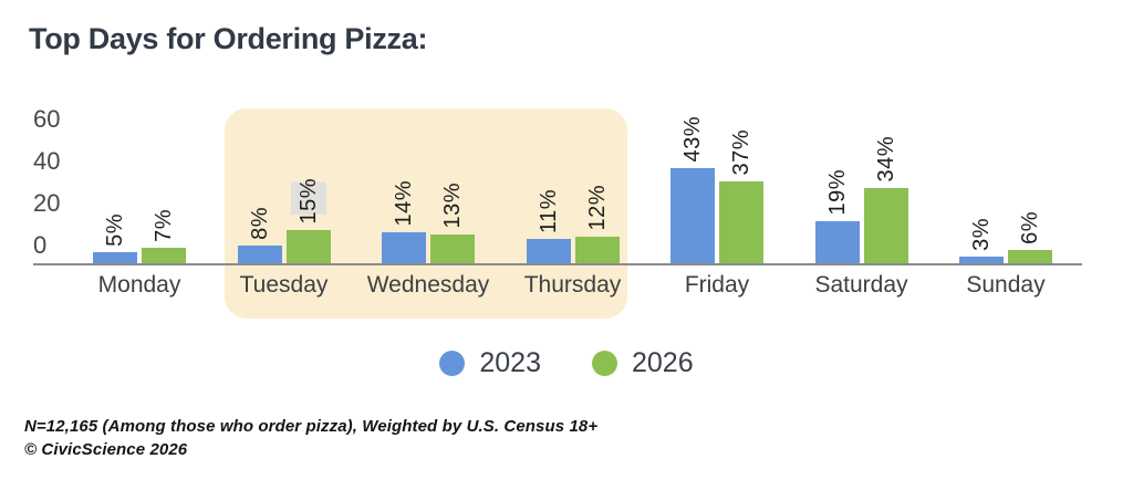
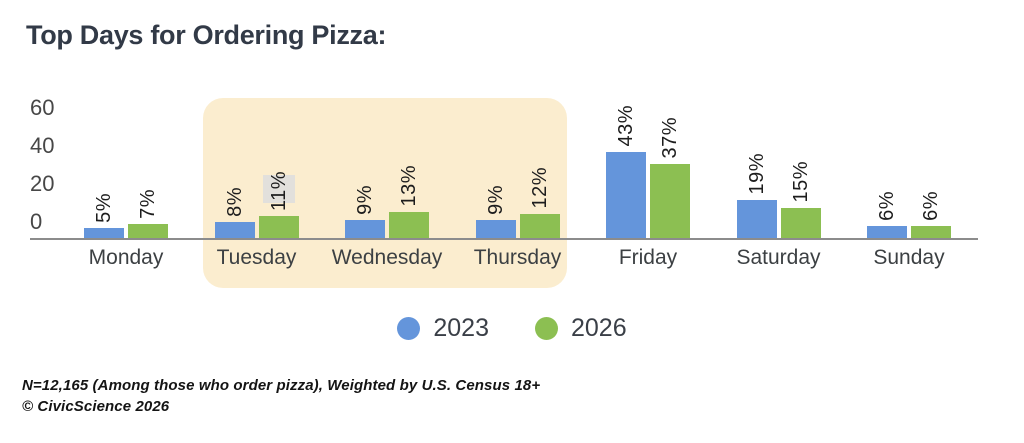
2026/Tuesday: 15% -> 11%
2023/Wednesday: 14% -> 9%
2023/Thursday: 11% -> 9%
2026/Saturday: 34% -> 15%
2023/Sunday: 3% -> 6%
